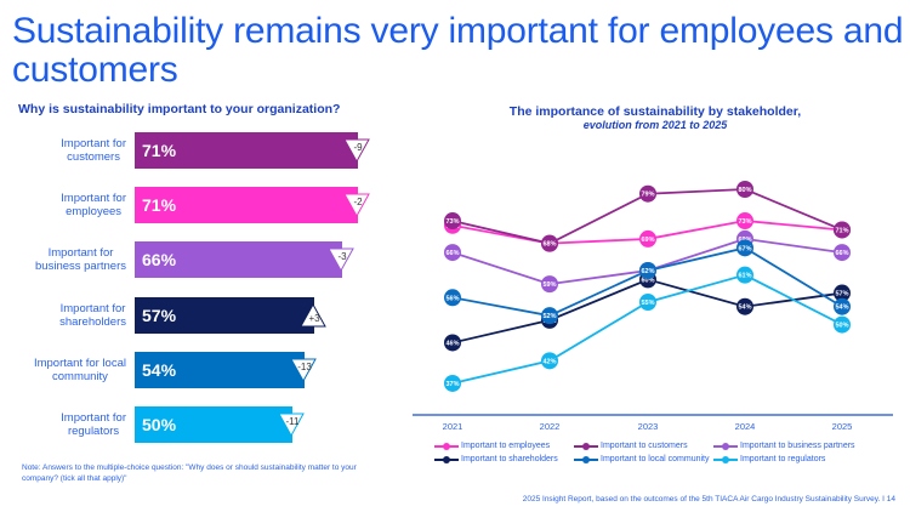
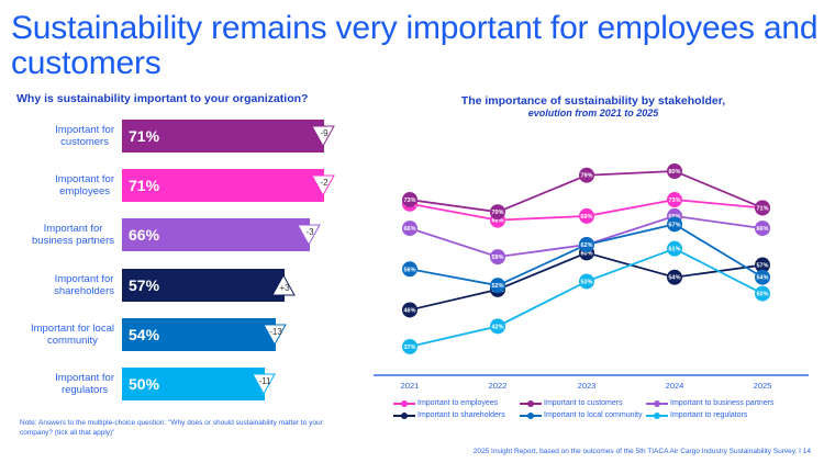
The importance of sustainability by stakeholder,/Important to customers/2022: 68% -> 70%
The importance of sustainability by stakeholder,/Important to regulators/2023: 55% -> 53%
